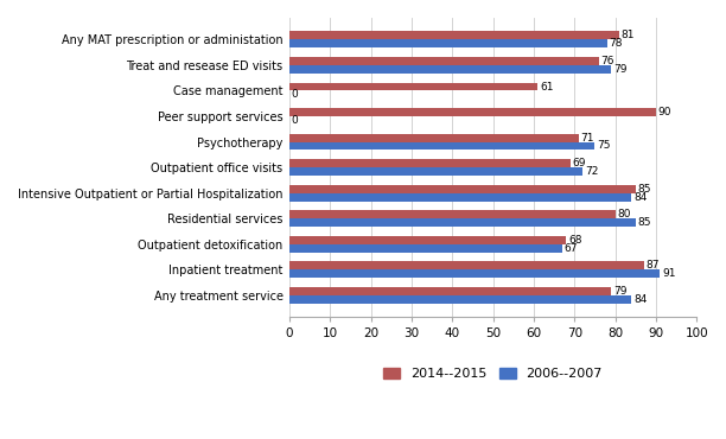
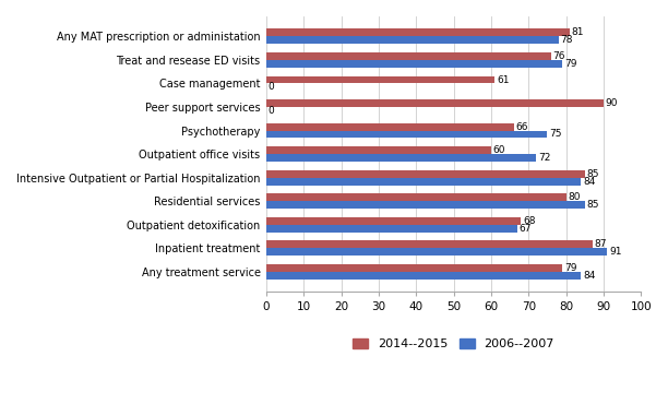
2014--2015/Psychotherapy: 71 -> 66
2014--2015/Outpatient office visits: 69 -> 60
